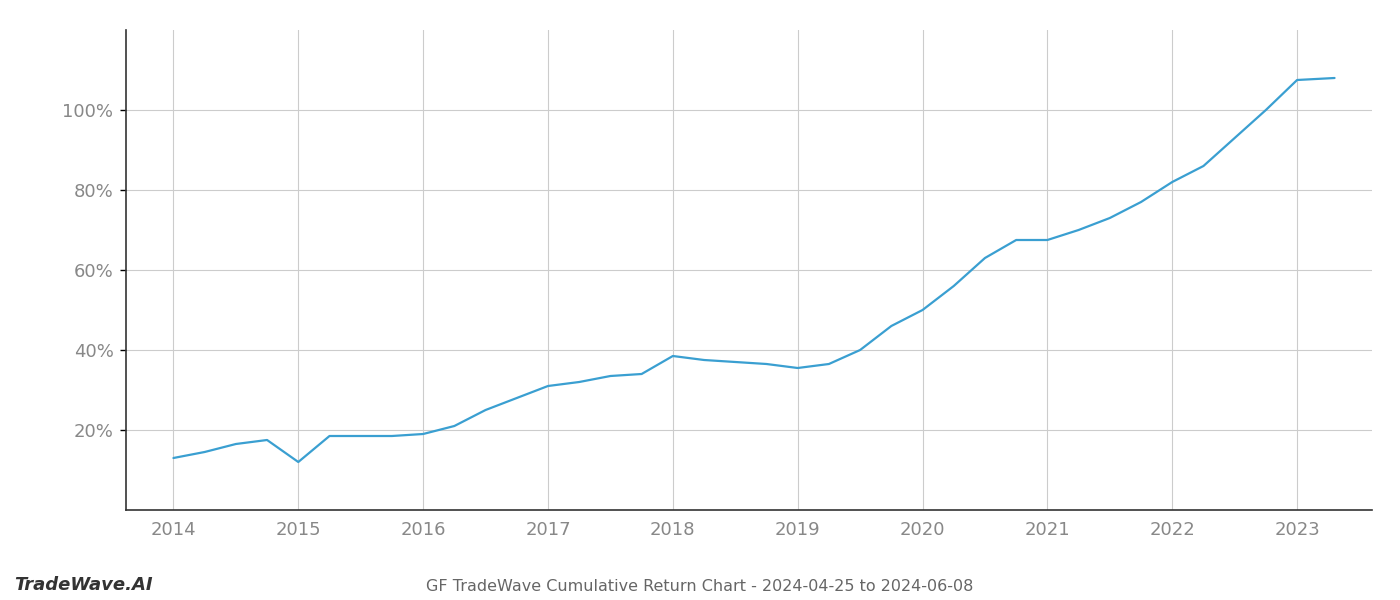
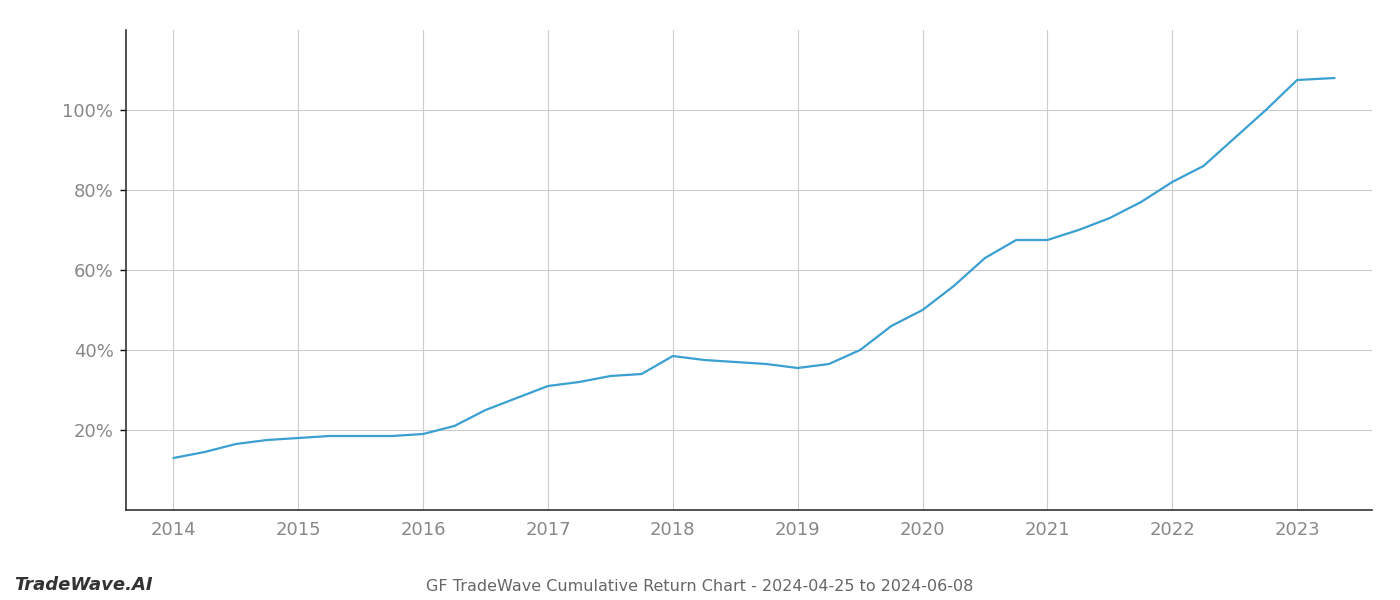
2015: 12.0% -> 18.0%
